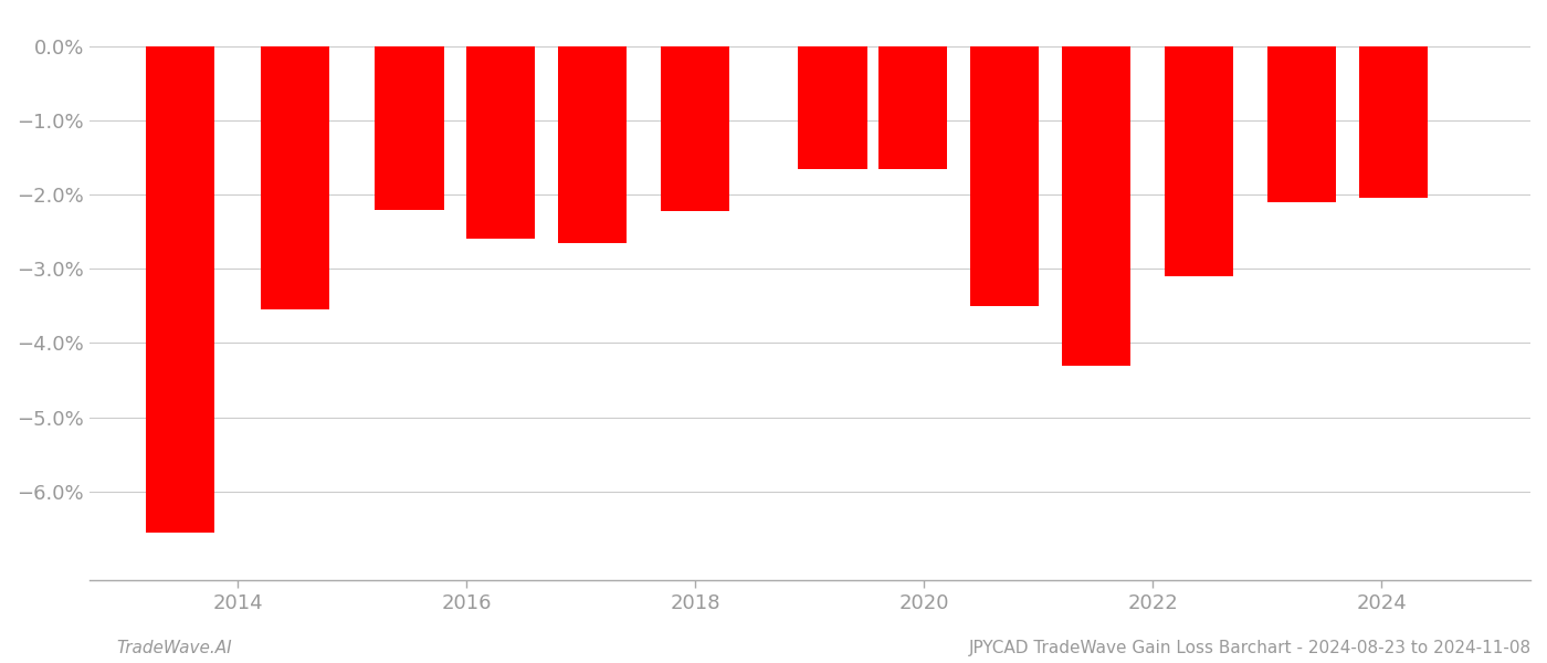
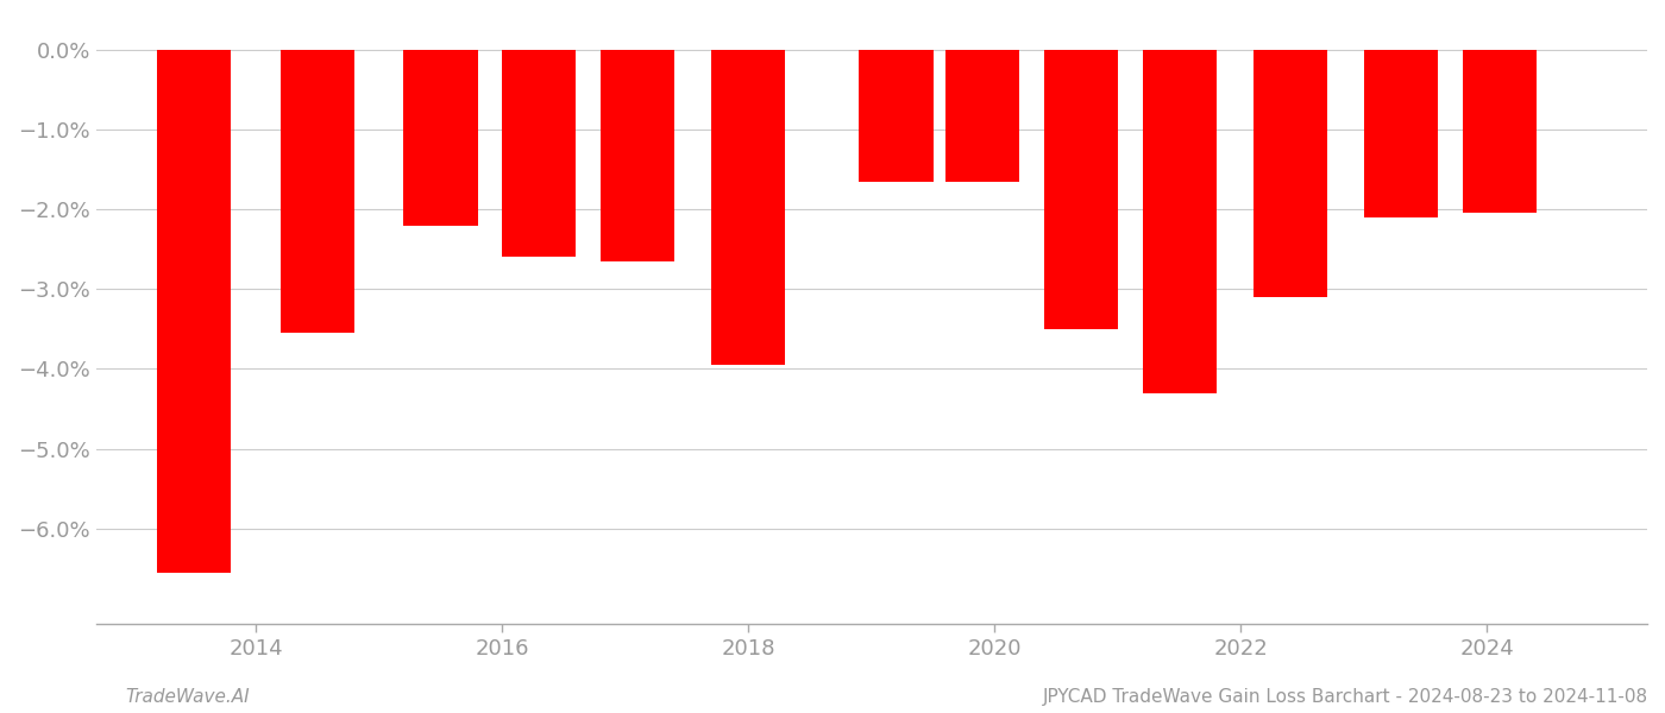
2018: -2.22% -> -3.95%
